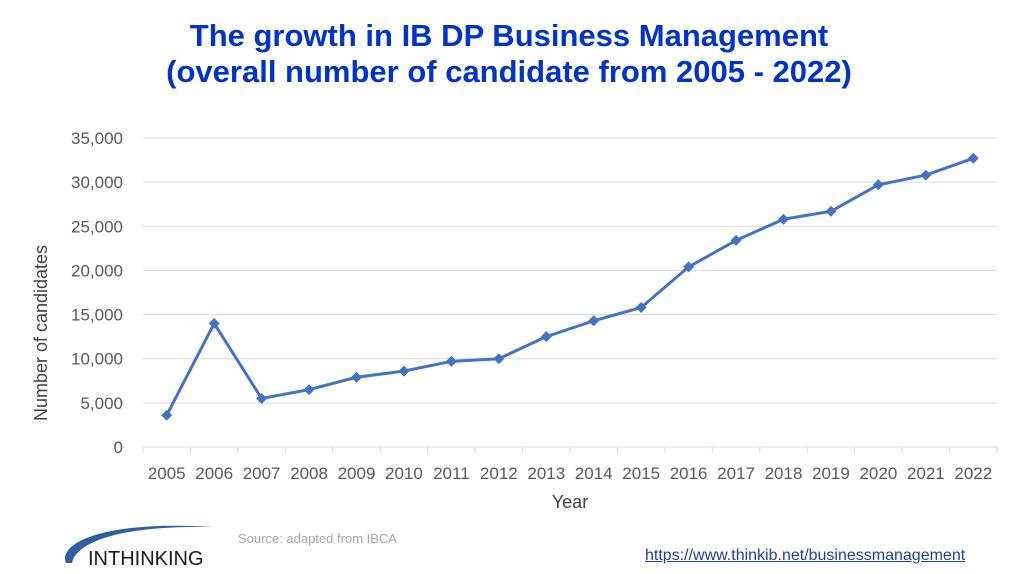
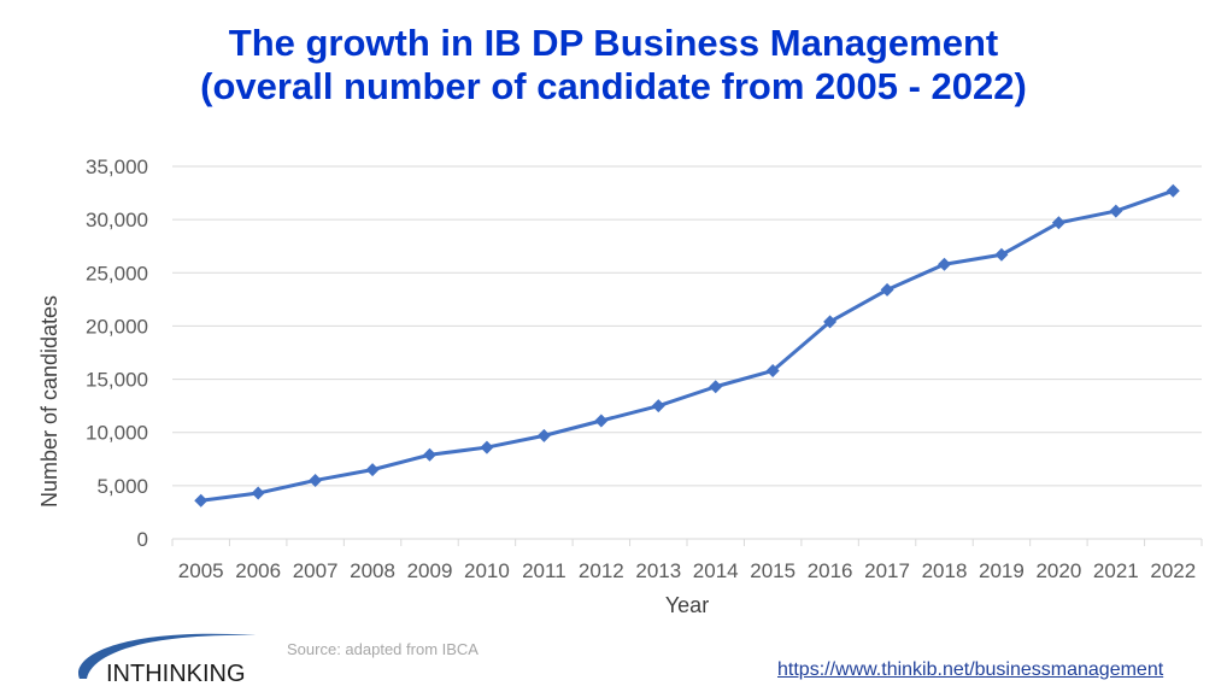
2006: 14000 -> 4000
2012: 10000 -> 11000
